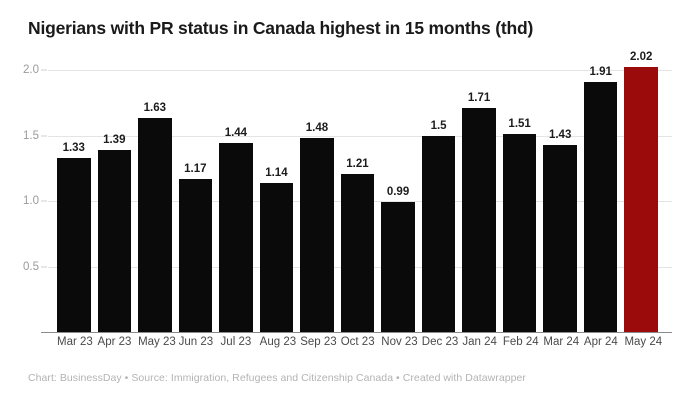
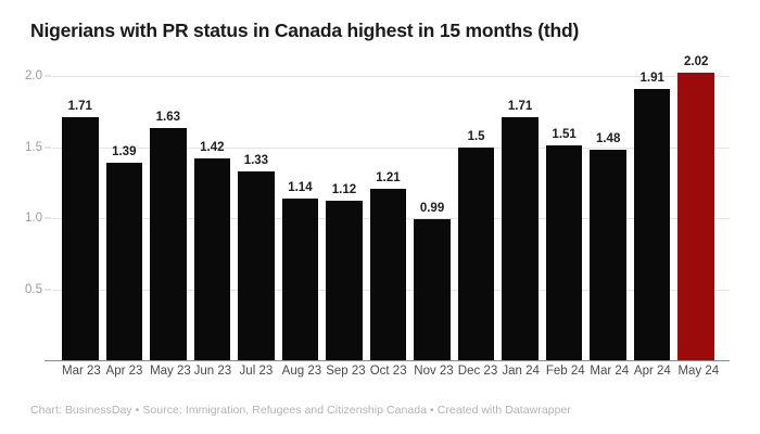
Mar 23: 1.33 -> 1.71
Jun 23: 1.17 -> 1.42
Jul 23: 1.44 -> 1.33
Sep 23: 1.48 -> 1.12
Mar 24: 1.43 -> 1.48
